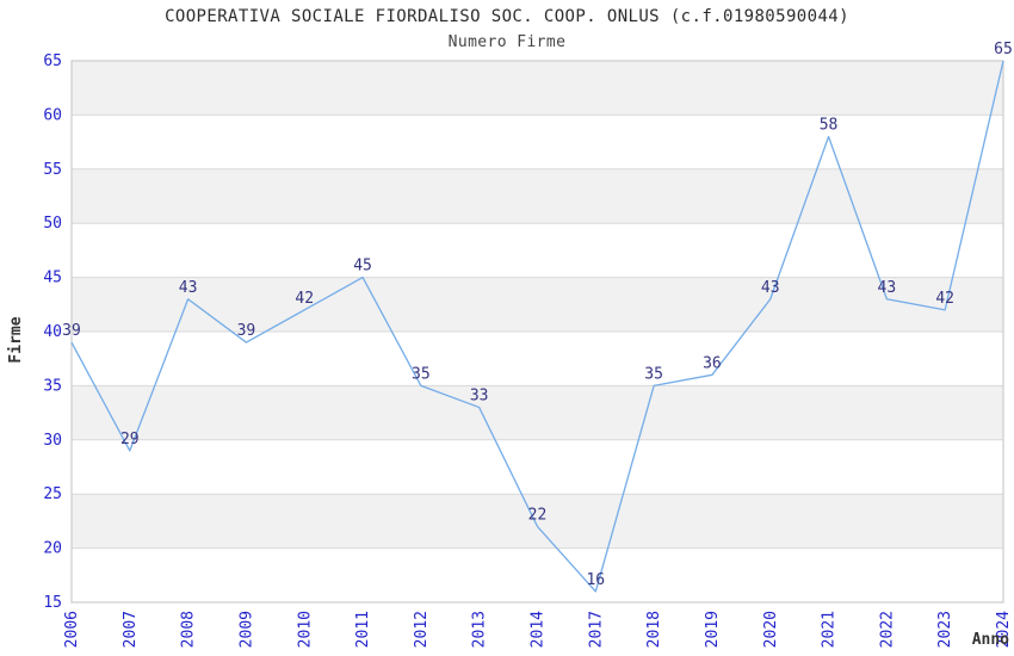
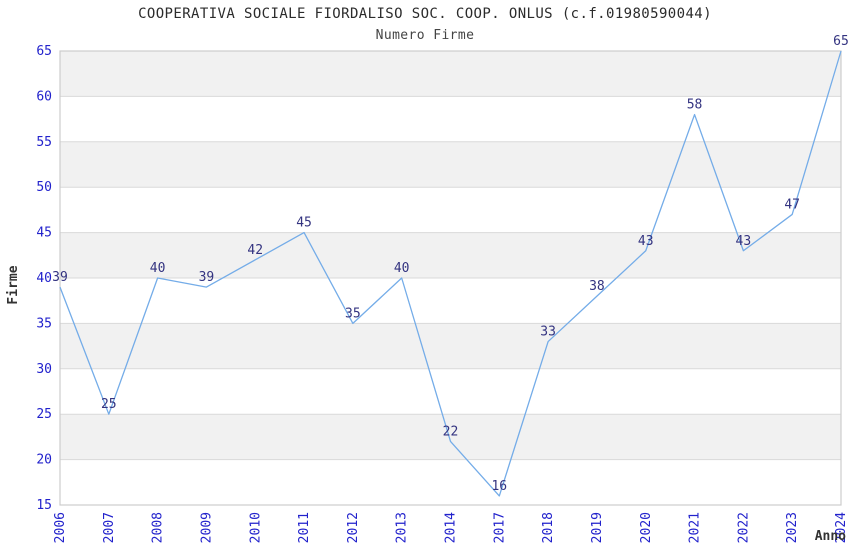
2007: 29 -> 25
2008: 43 -> 40
2013: 33 -> 40
2018: 35 -> 33
2019: 36 -> 38
2023: 42 -> 47
